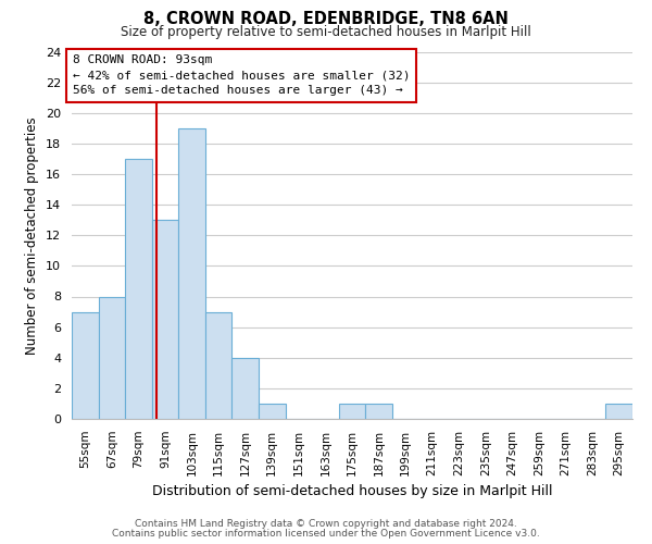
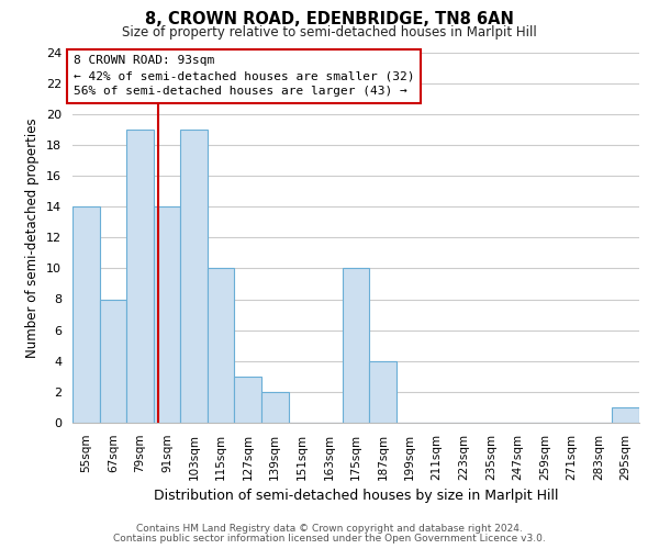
55sqm: 7 -> 14
79sqm: 17 -> 19
91sqm: 13 -> 14
115sqm: 7 -> 10
127sqm: 4 -> 3
139sqm: 1 -> 2
175sqm: 1 -> 10
187sqm: 1 -> 4
